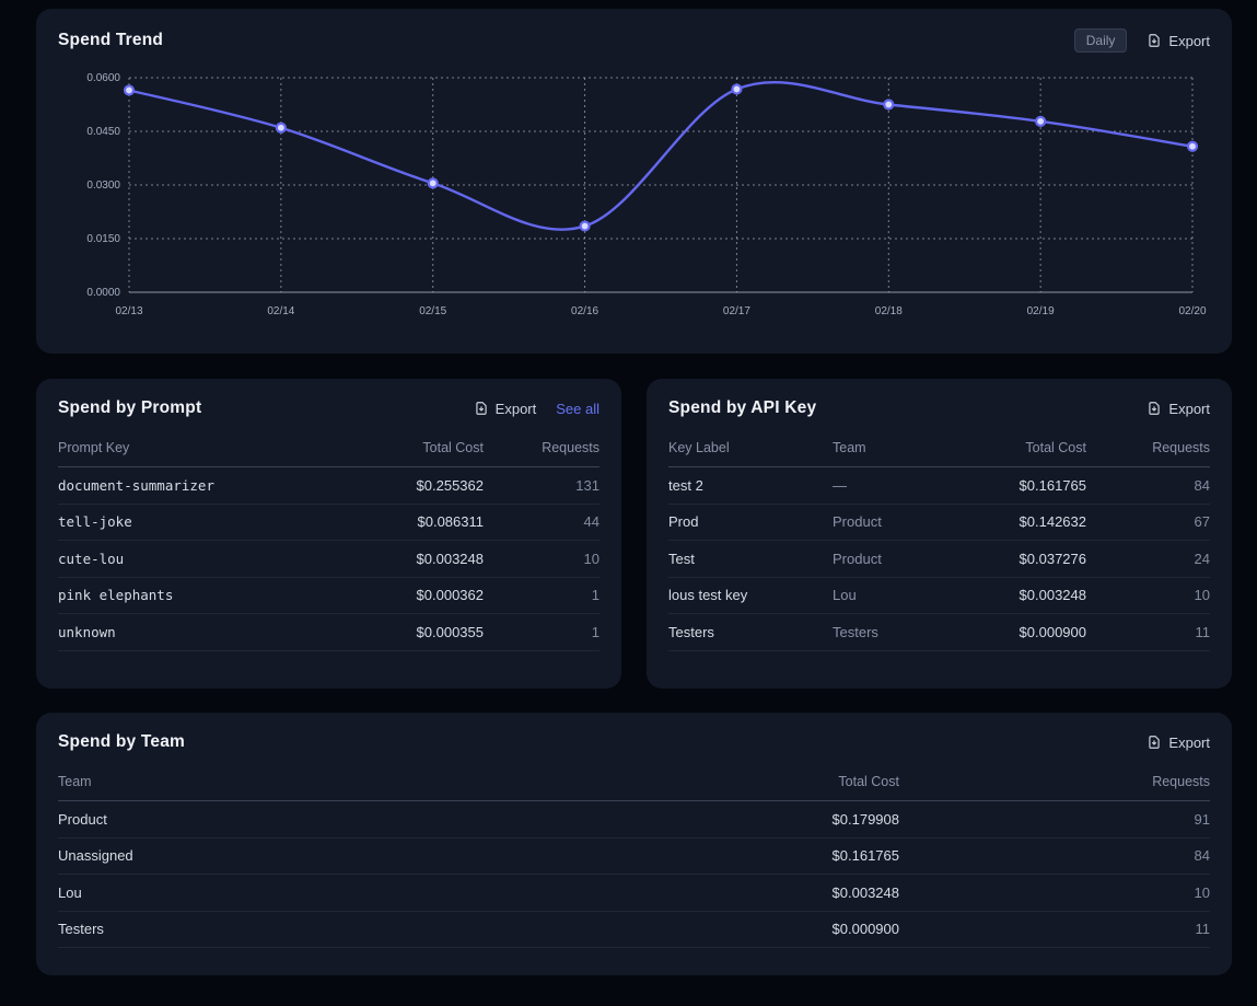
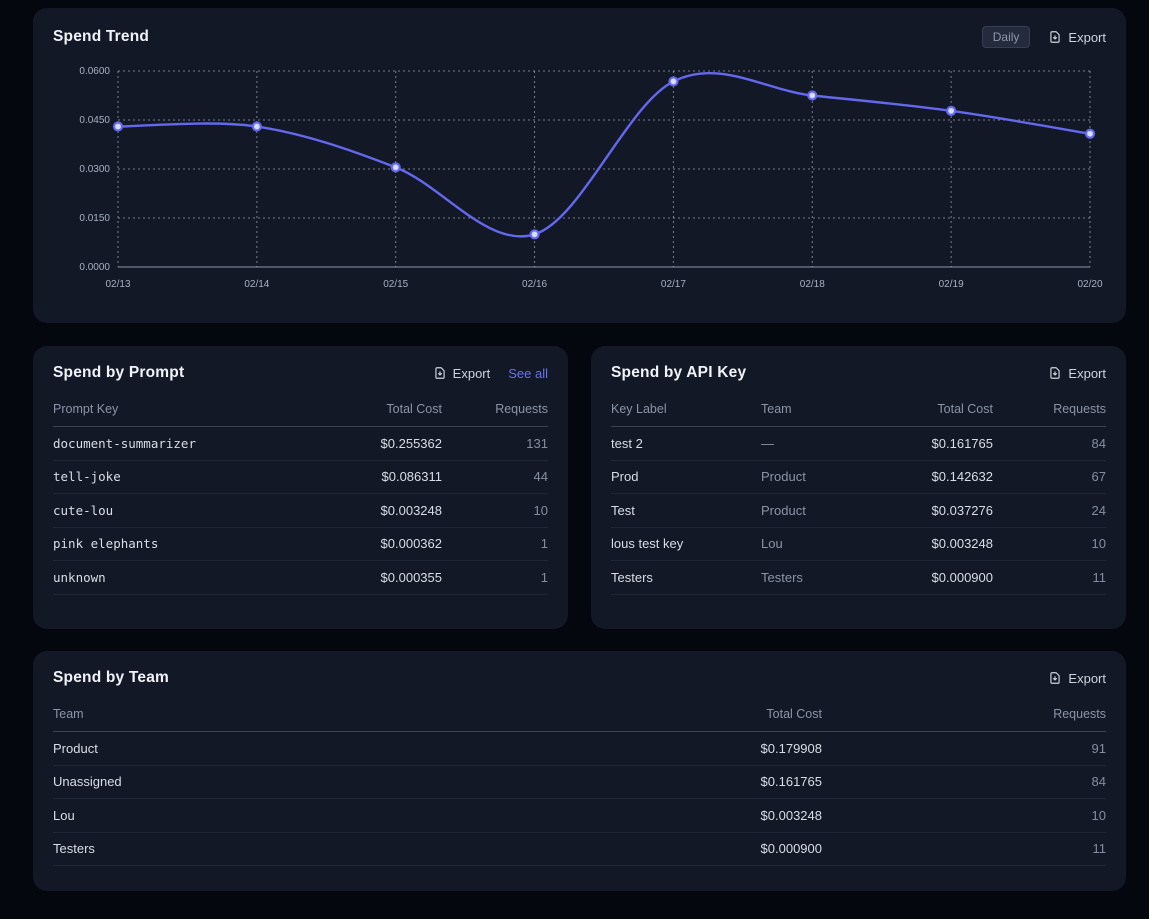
02/13: 0.057 -> 0.043
02/14: 0.046 -> 0.043
02/16: 0.018 -> 0.010
